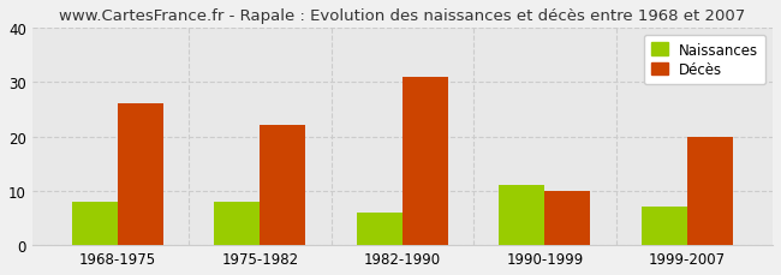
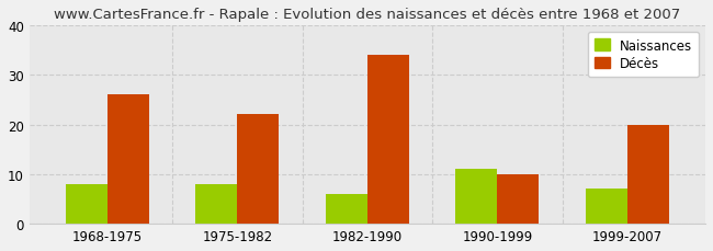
Décès/1982-1990: 31 -> 34
